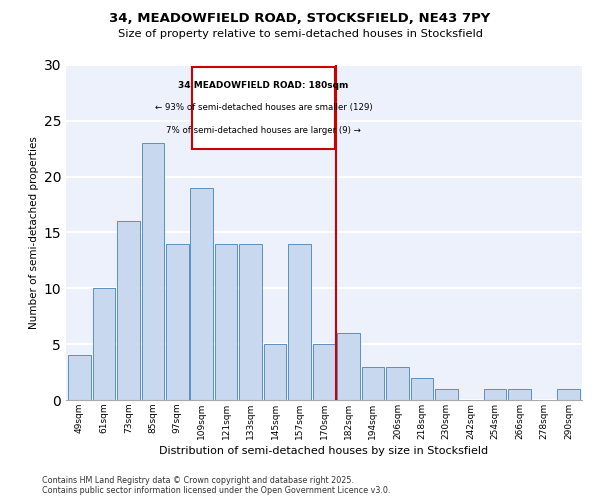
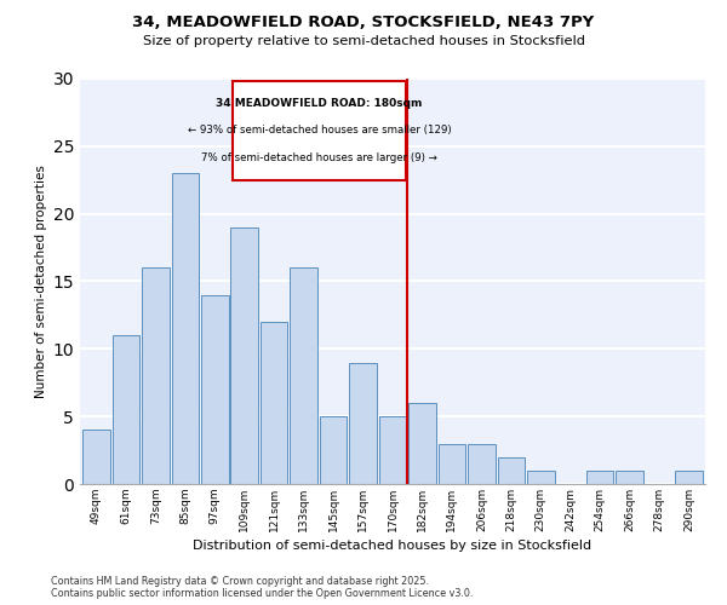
61sqm: 10 -> 11
121sqm: 14 -> 12
133sqm: 14 -> 16
157sqm: 14 -> 9
